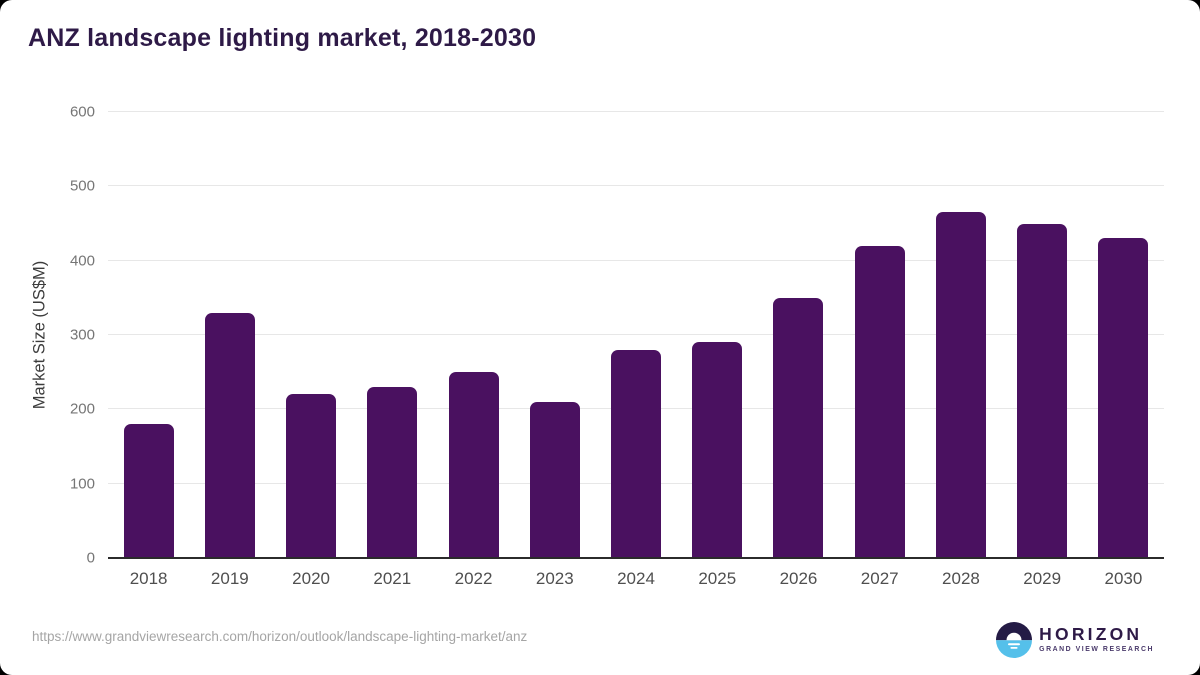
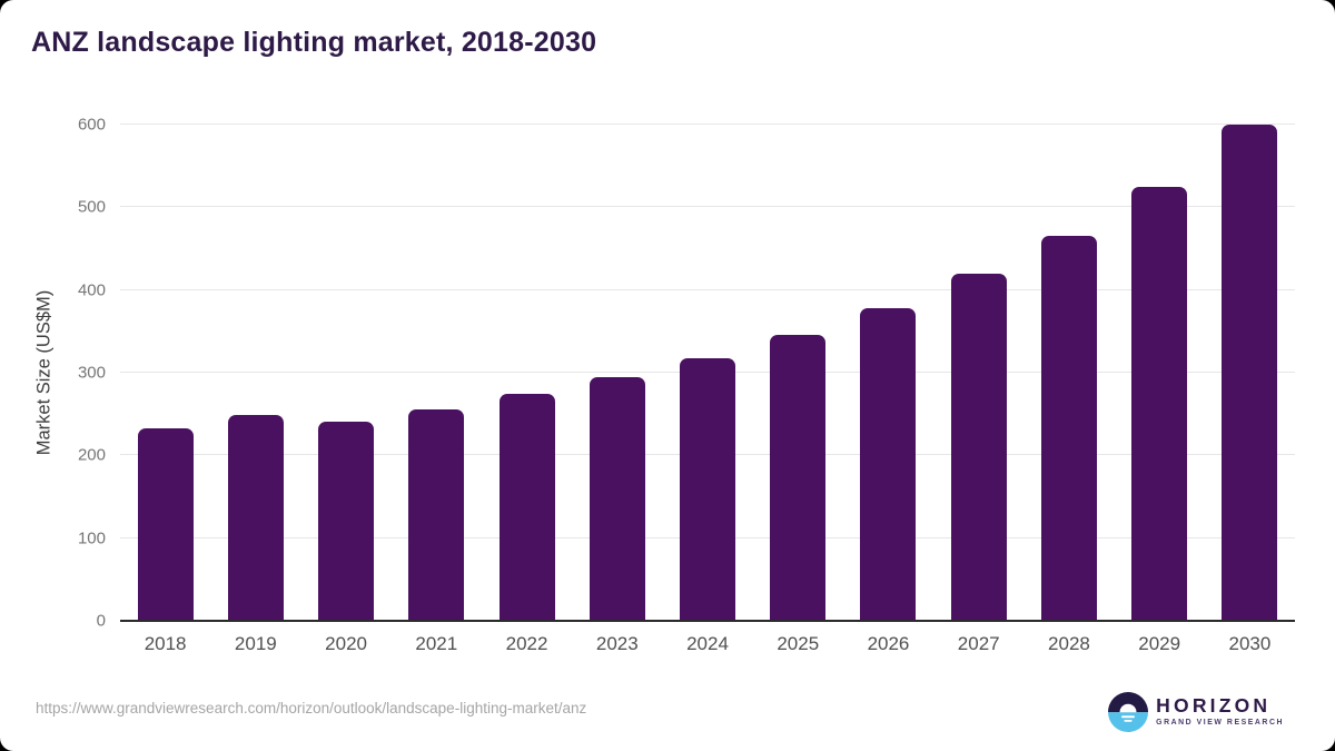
2018: 180 -> 230
2019: 330 -> 250
2020: 220 -> 240
2021: 230 -> 260
2022: 250 -> 280
2023: 210 -> 300
2024: 280 -> 320
2025: 290 -> 350
2026: 350 -> 380
2029: 450 -> 520
2030: 430 -> 600
